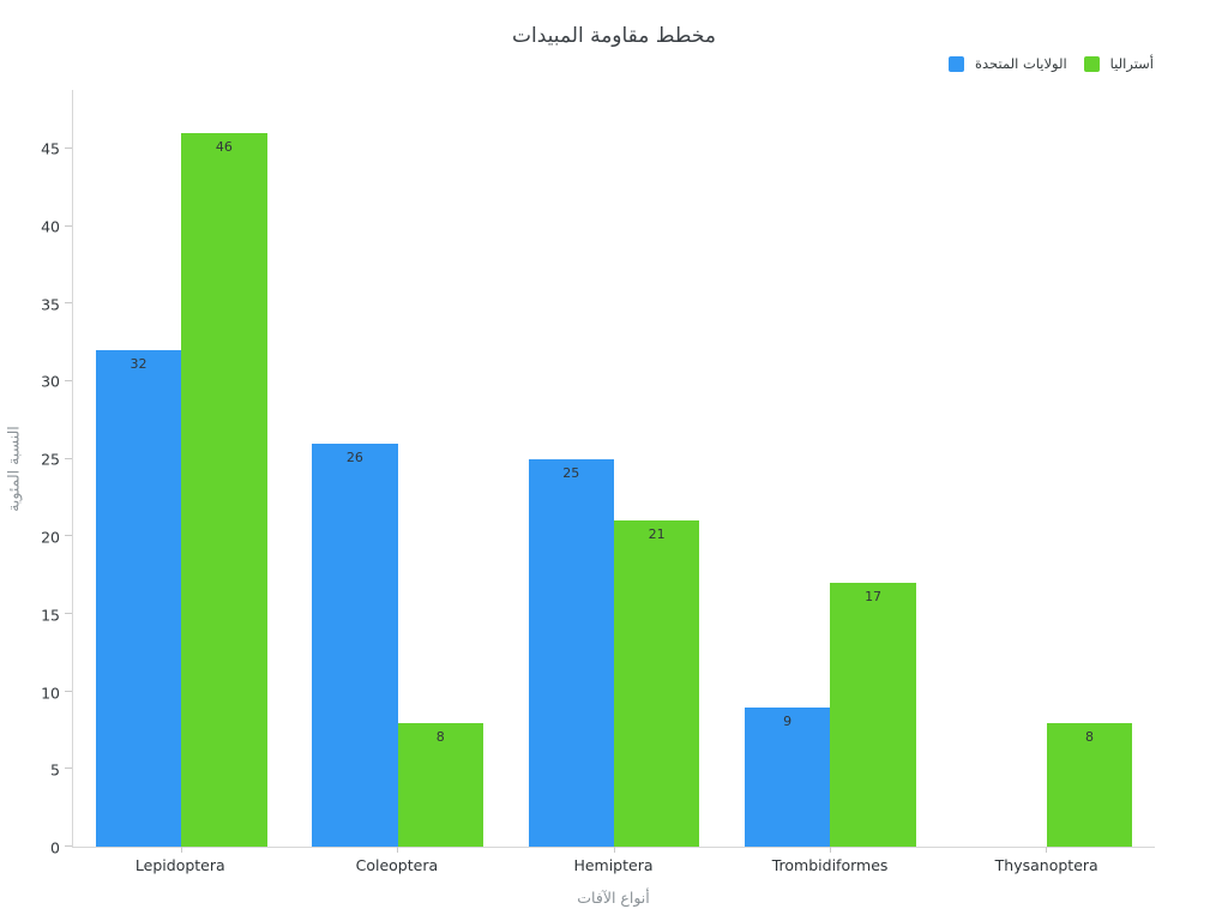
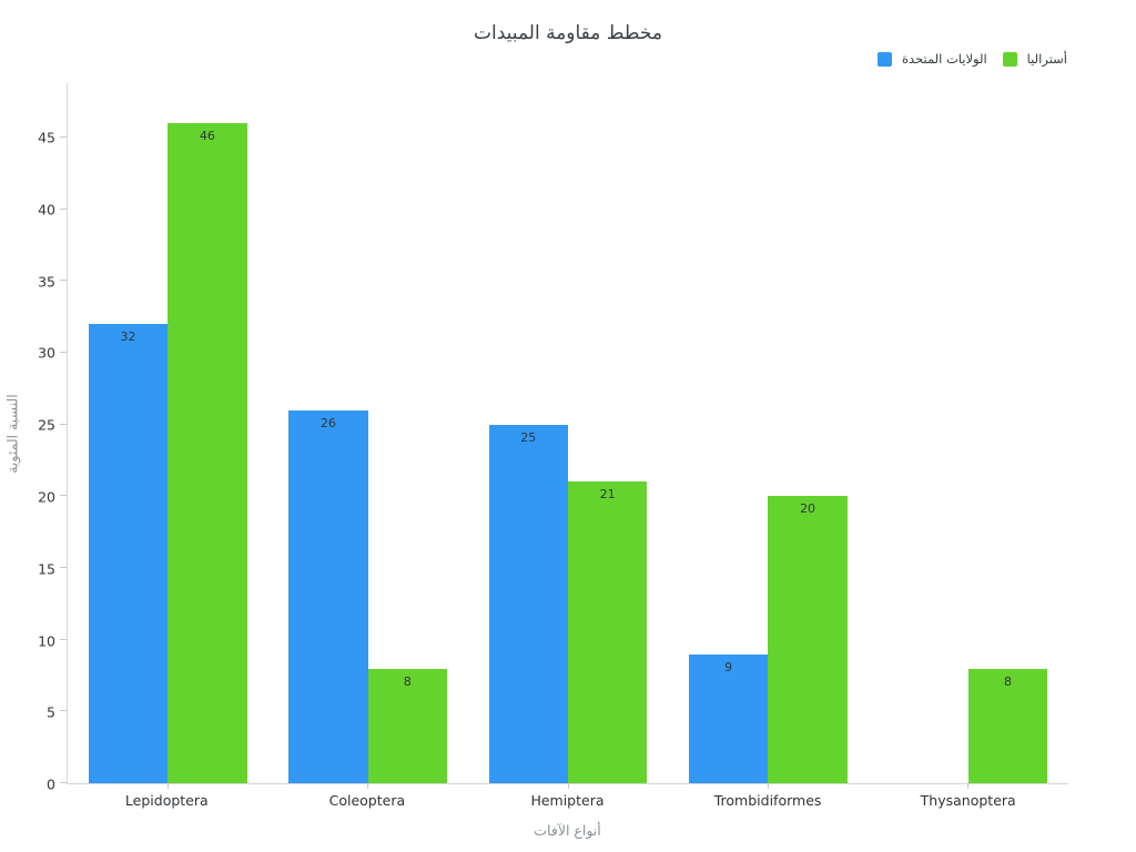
أستراليا/Trombidiformes: 17 -> 20
